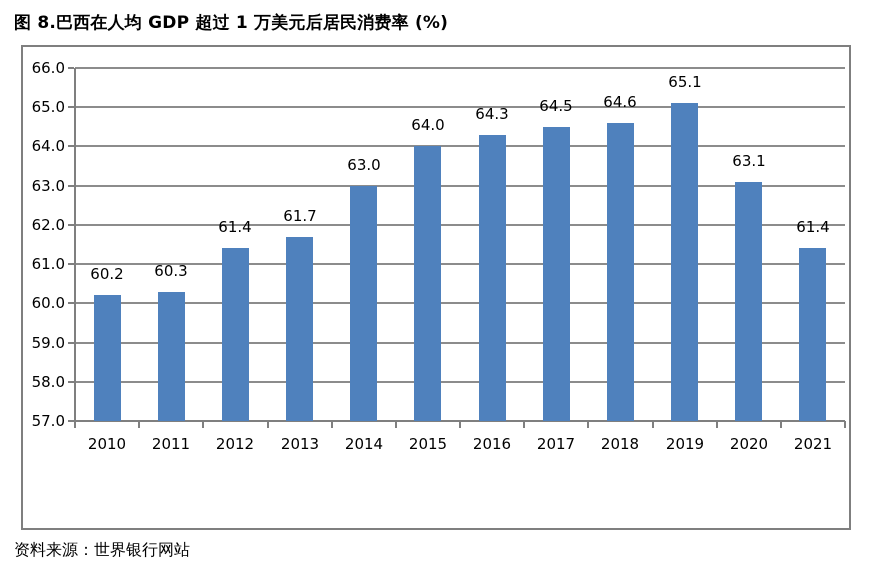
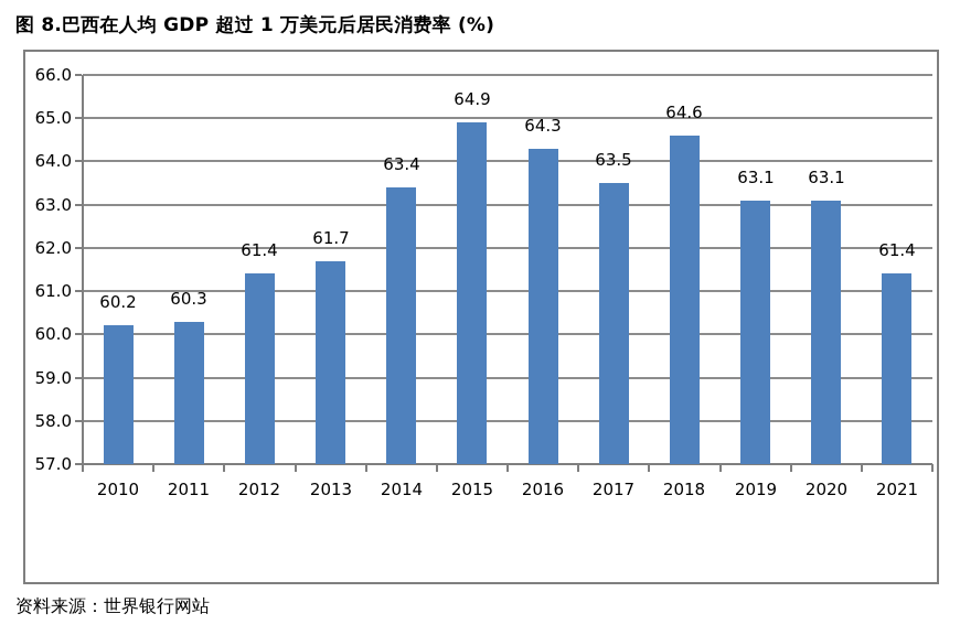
2014: 63.0 -> 63.4
2015: 64.0 -> 64.9
2017: 64.5 -> 63.5
2019: 65.1 -> 63.1
